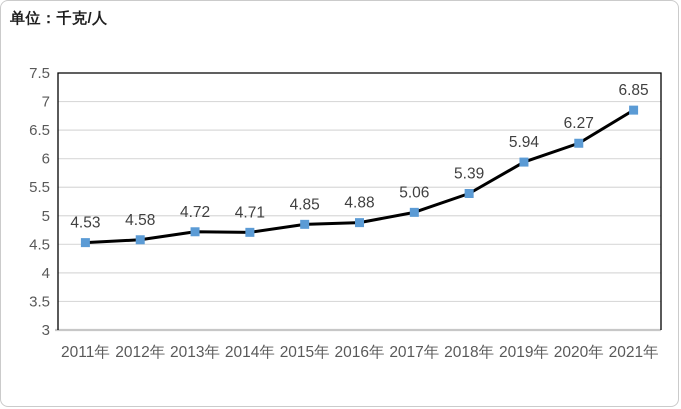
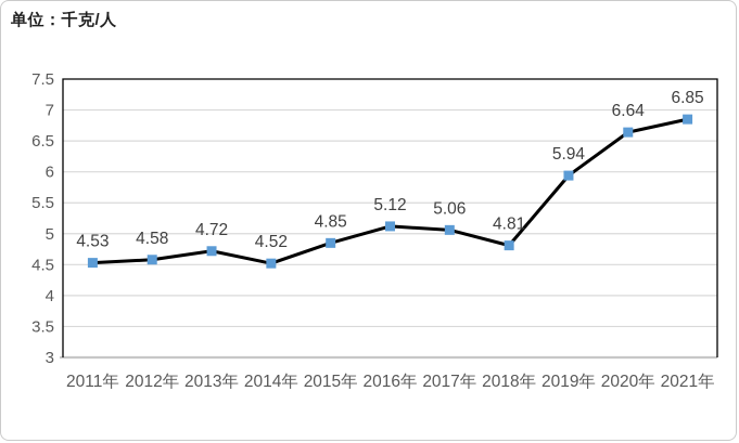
2014年: 4.71 -> 4.52
2016年: 4.88 -> 5.12
2018年: 5.39 -> 4.81
2020年: 6.27 -> 6.64
